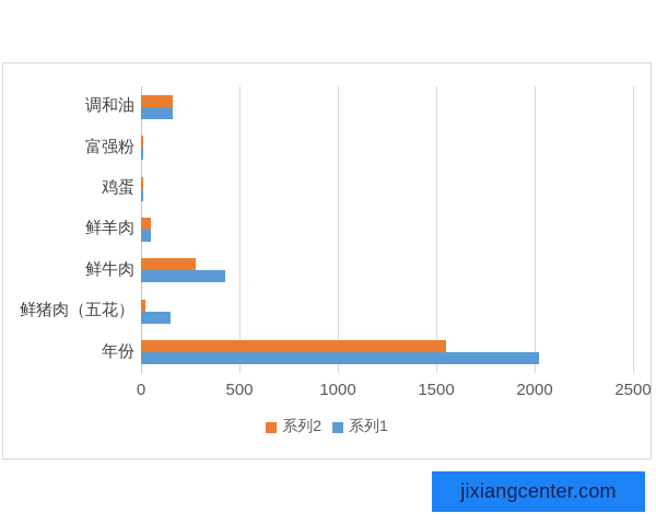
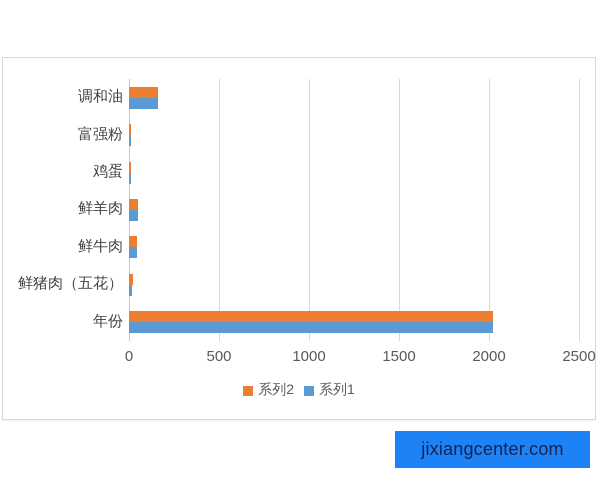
系列2/鲜牛肉: 280 -> 40
系列1/鲜牛肉: 430 -> 40
系列1/鲜猪肉（五花）: 150 -> 20
系列2/年份: 1550 -> 2020
